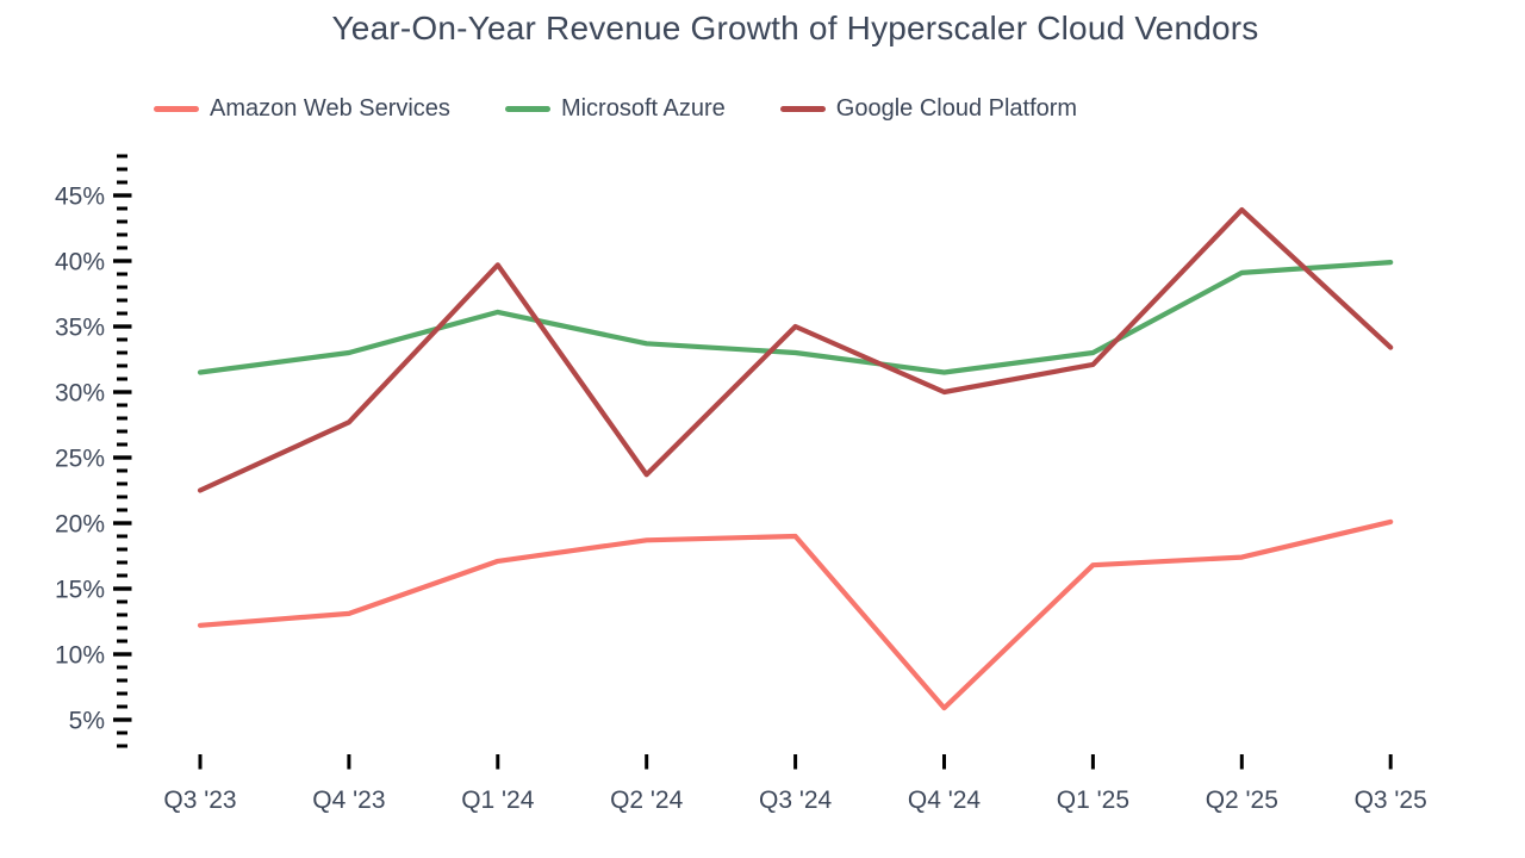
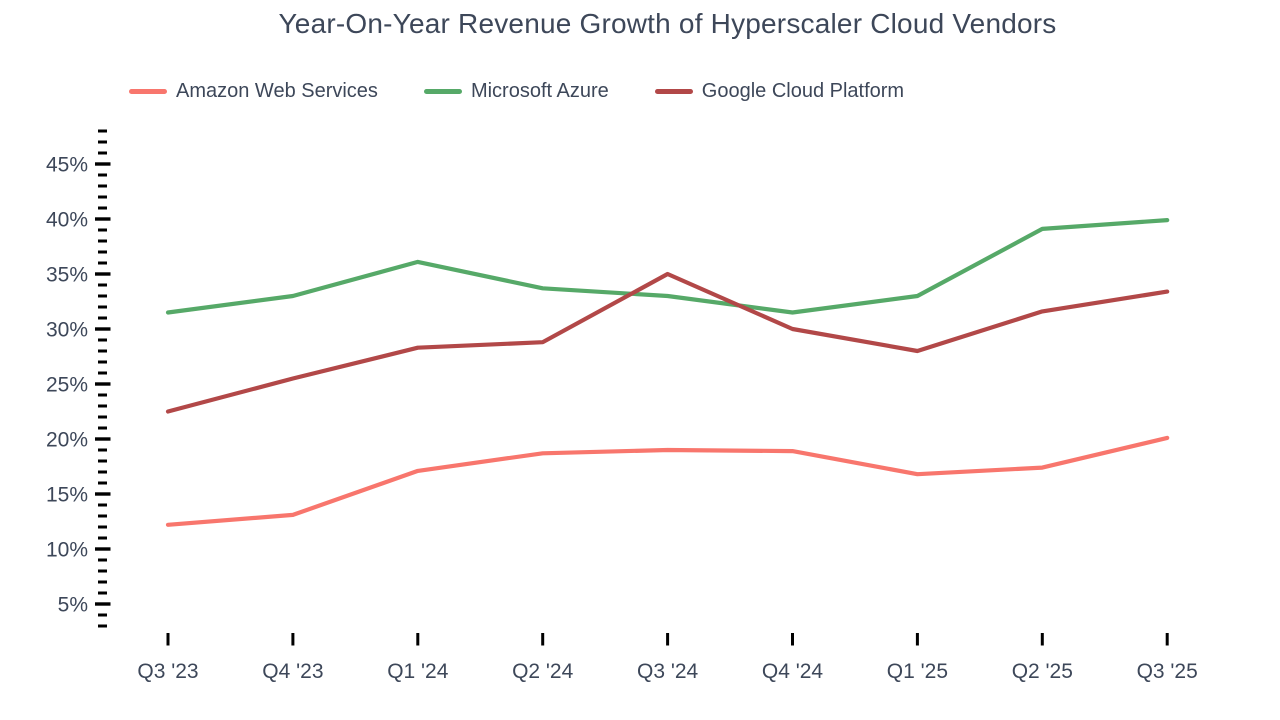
Google Cloud Platform/Q4 '23: 27.7% -> 25.5%
Google Cloud Platform/Q1 '24: 39.7% -> 28.3%
Google Cloud Platform/Q2 '24: 23.7% -> 28.8%
Amazon Web Services/Q4 '24: 5.9% -> 18.9%
Google Cloud Platform/Q1 '25: 32.1% -> 28.0%
Google Cloud Platform/Q2 '25: 43.9% -> 31.6%
